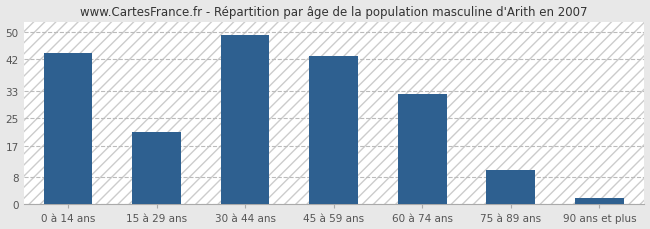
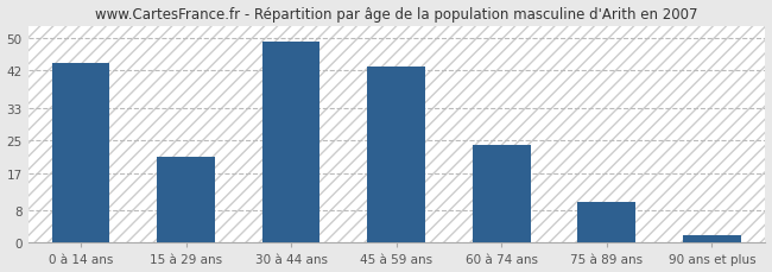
60 à 74 ans: 32 -> 24
